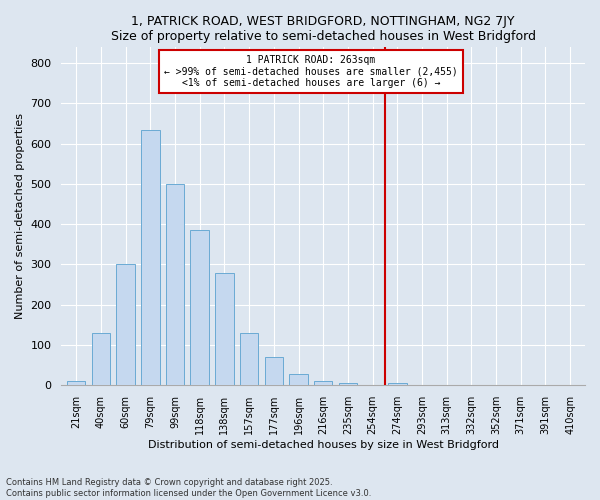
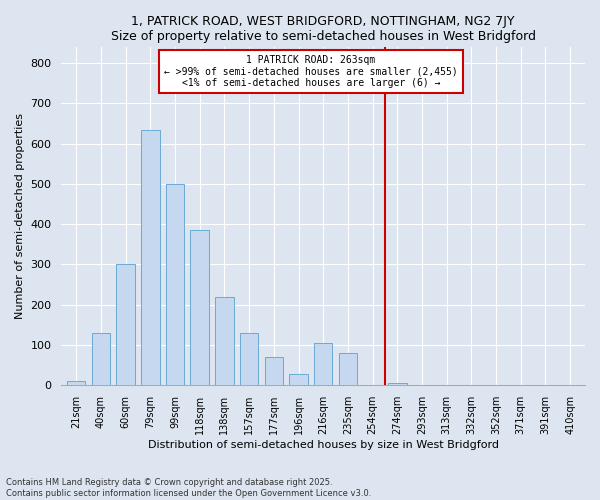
138sqm: 280 -> 220
216sqm: 10 -> 105
235sqm: 5 -> 80
